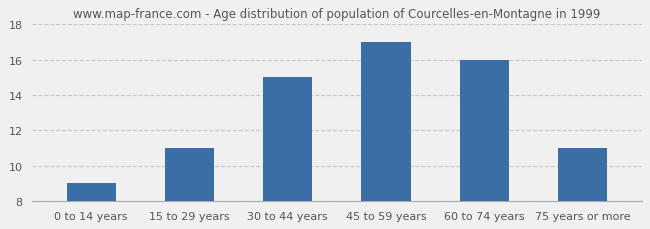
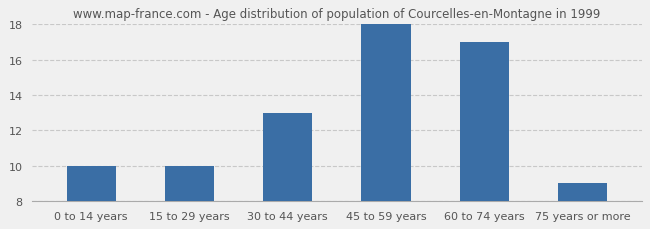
0 to 14 years: 9 -> 10
15 to 29 years: 11 -> 10
30 to 44 years: 15 -> 13
45 to 59 years: 17 -> 18
60 to 74 years: 16 -> 17
75 years or more: 11 -> 9
